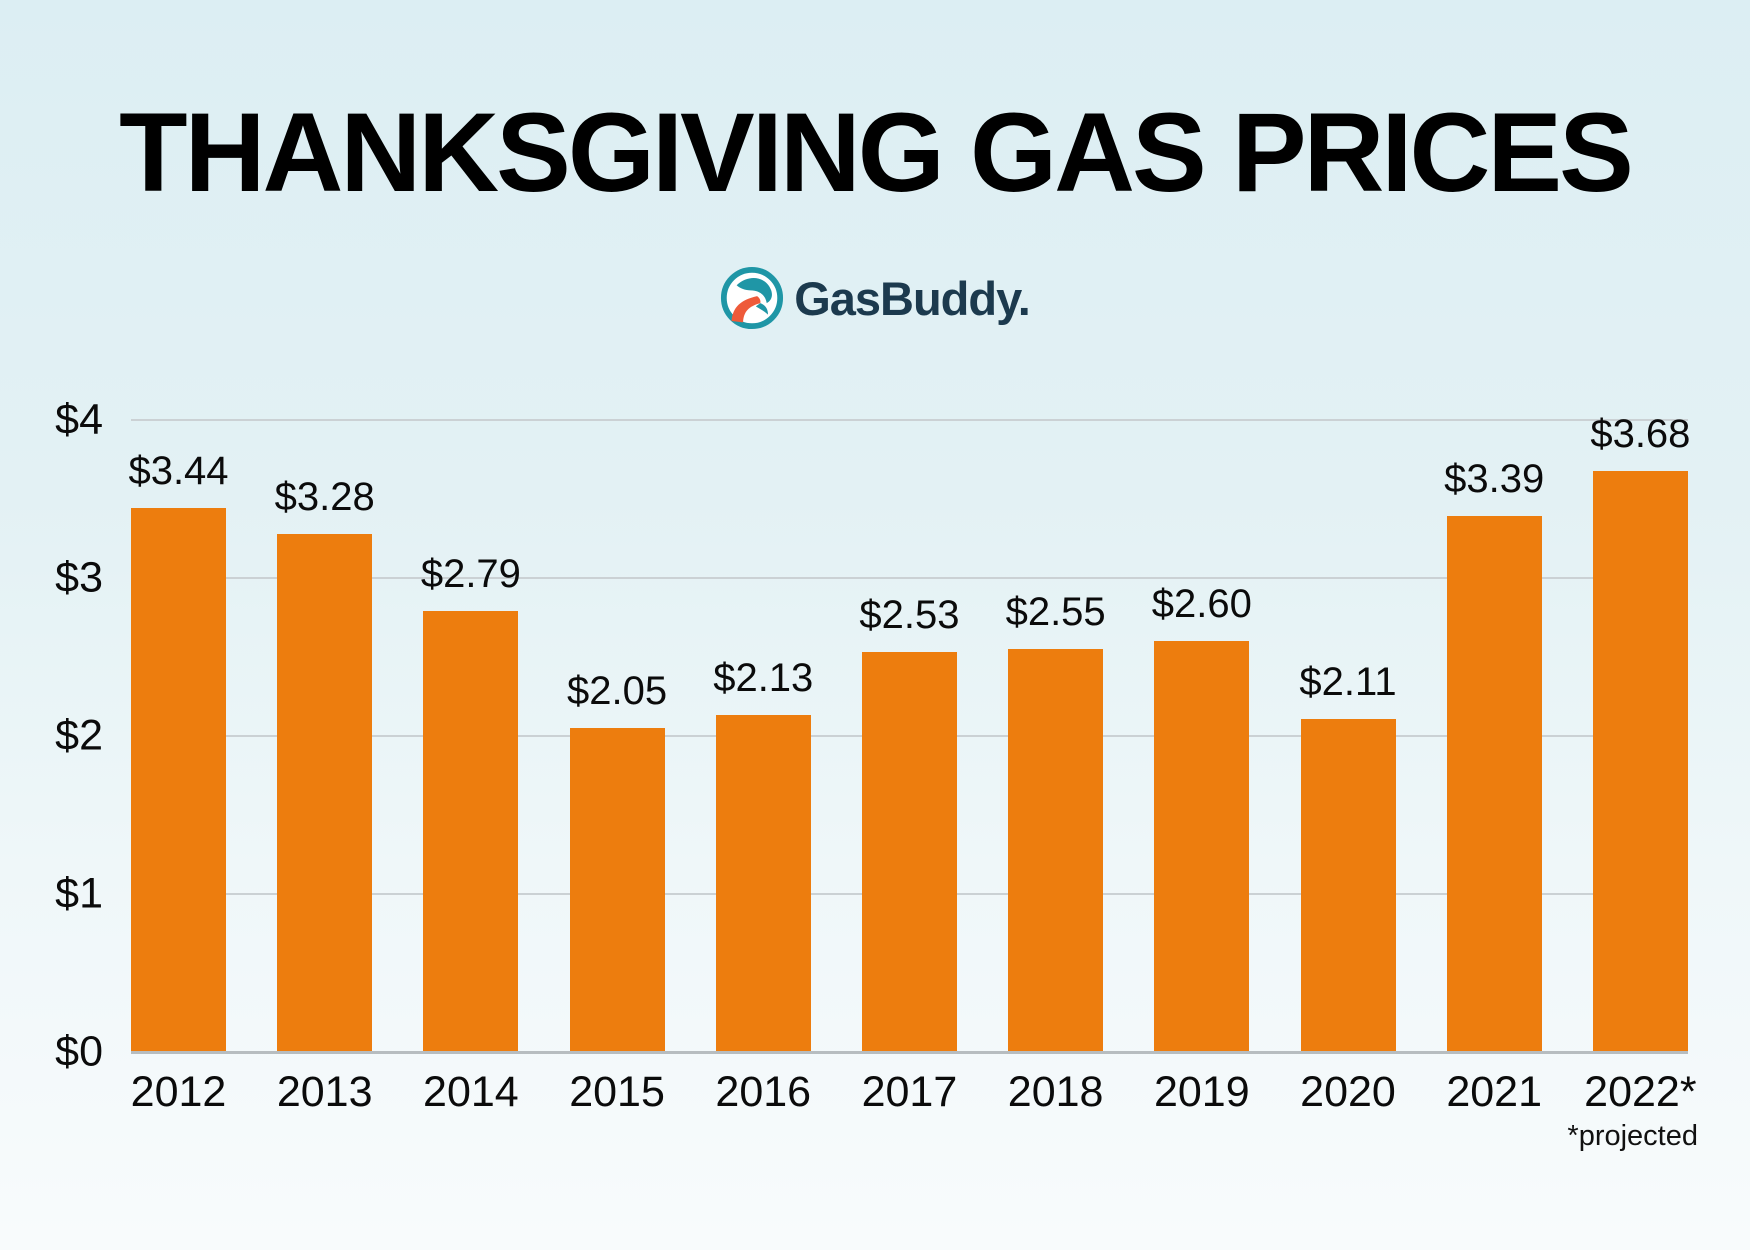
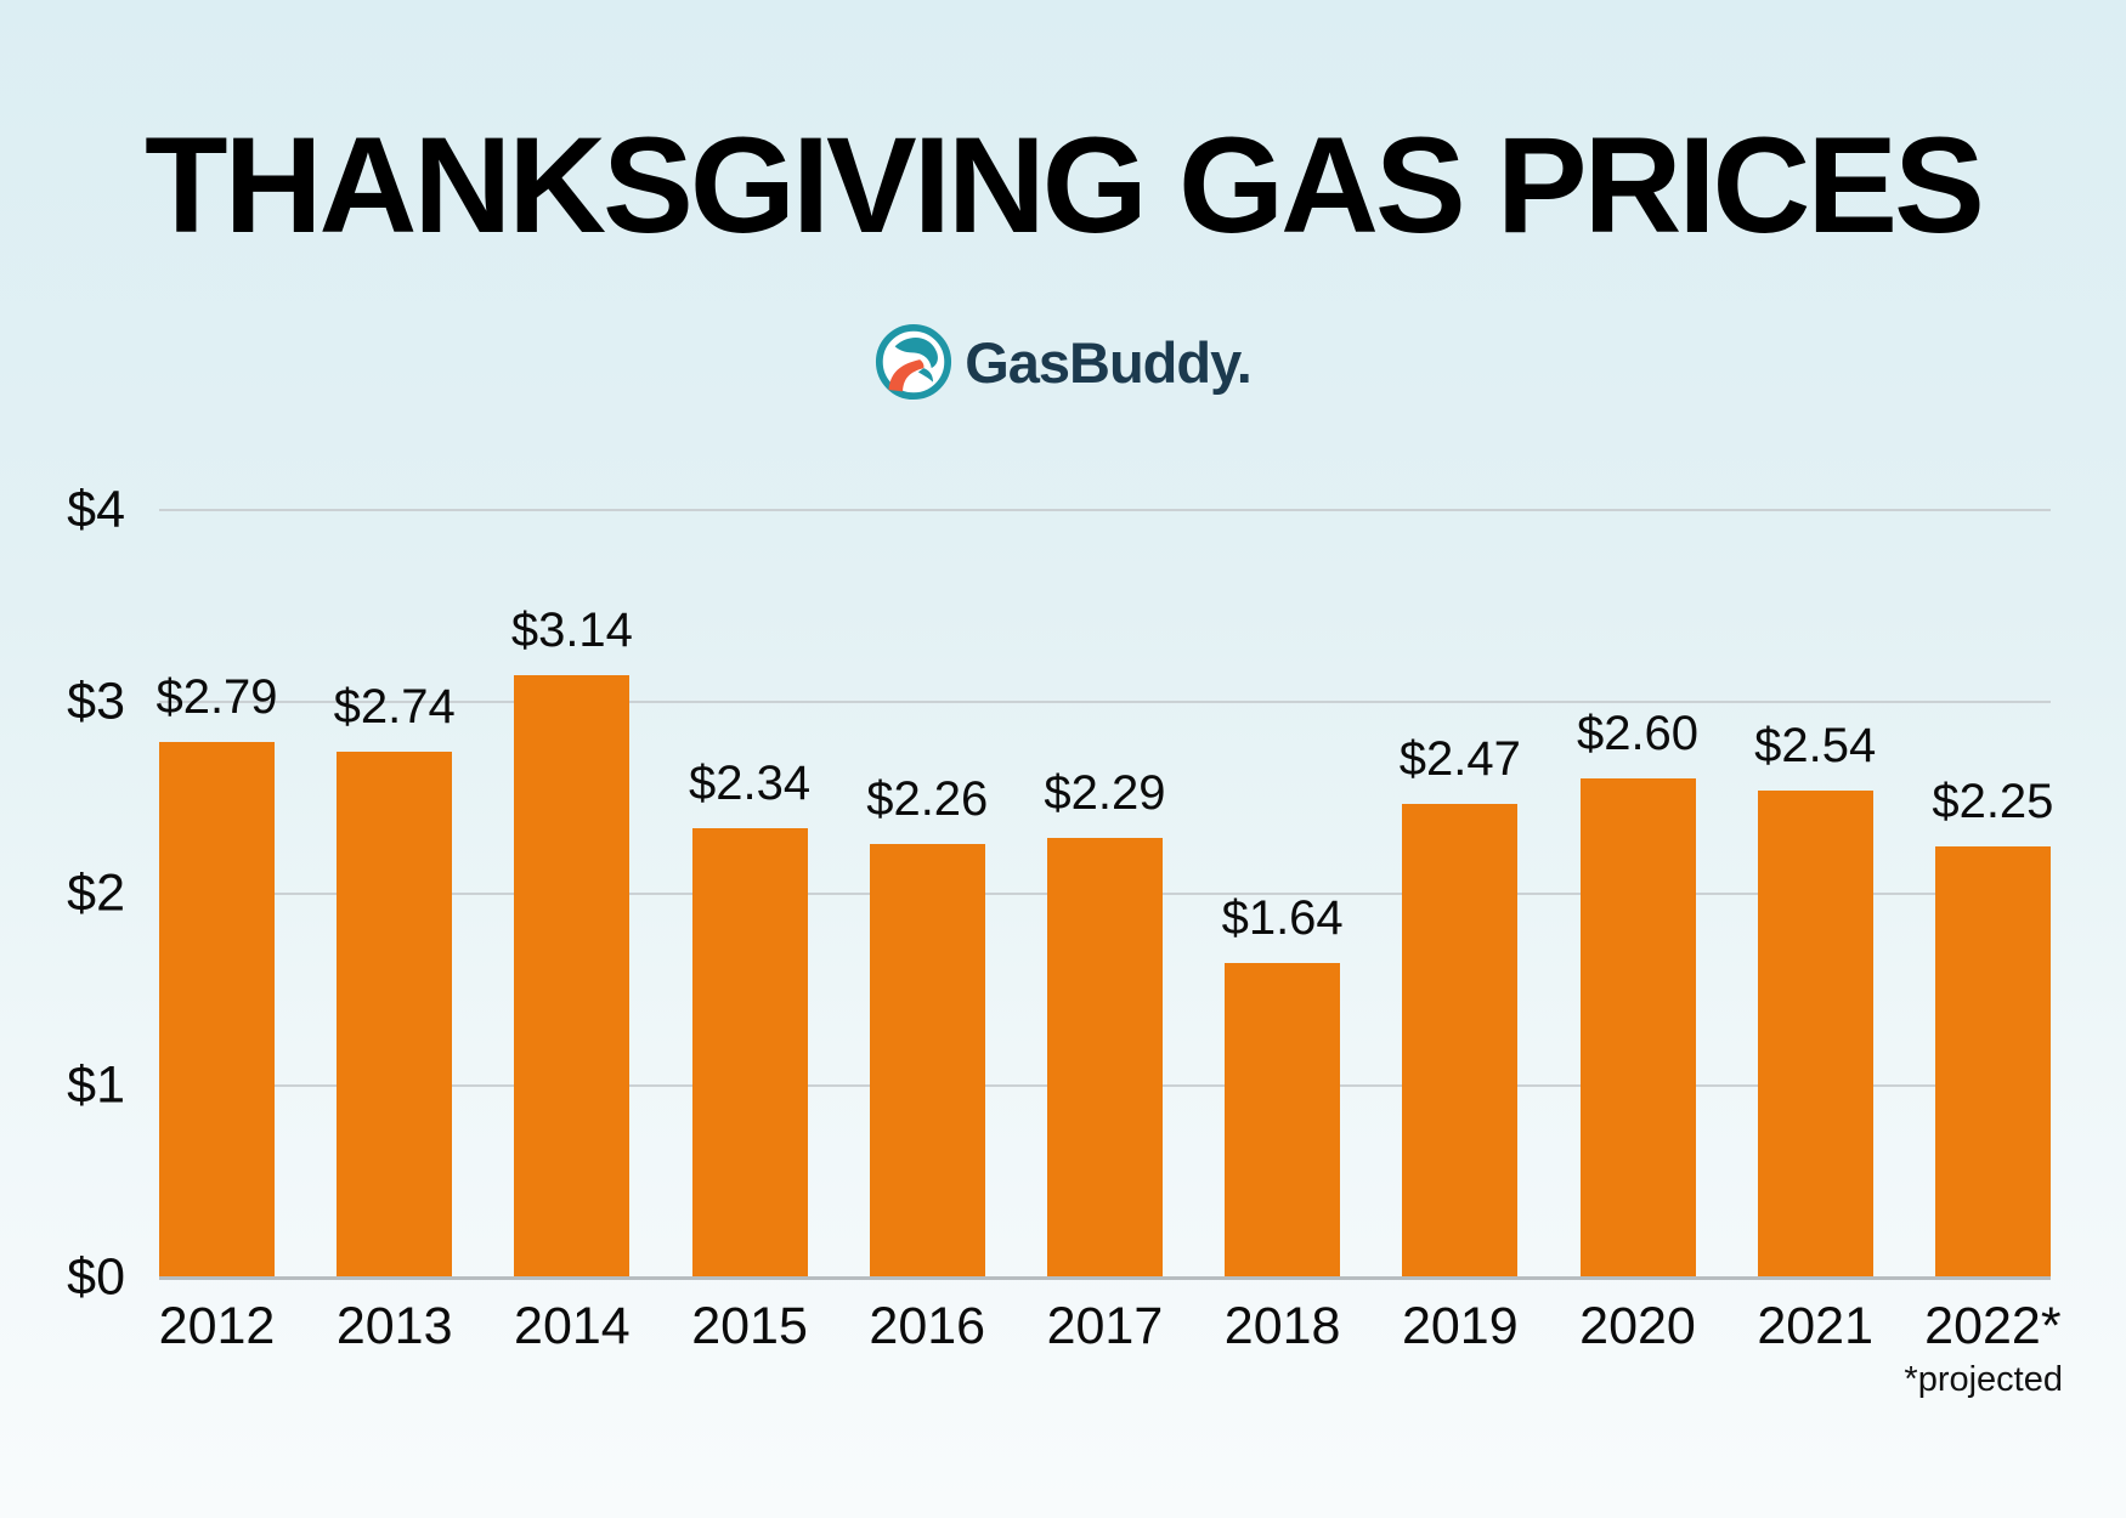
2012: $3.44 -> $2.79
2013: $3.28 -> $2.74
2014: $2.79 -> $3.14
2015: $2.05 -> $2.34
2016: $2.13 -> $2.26
2017: $2.53 -> $2.29
2018: $2.55 -> $1.64
2019: $2.60 -> $2.47
2020: $2.11 -> $2.60
2021: $3.39 -> $2.54
2022*: $3.68 -> $2.25
